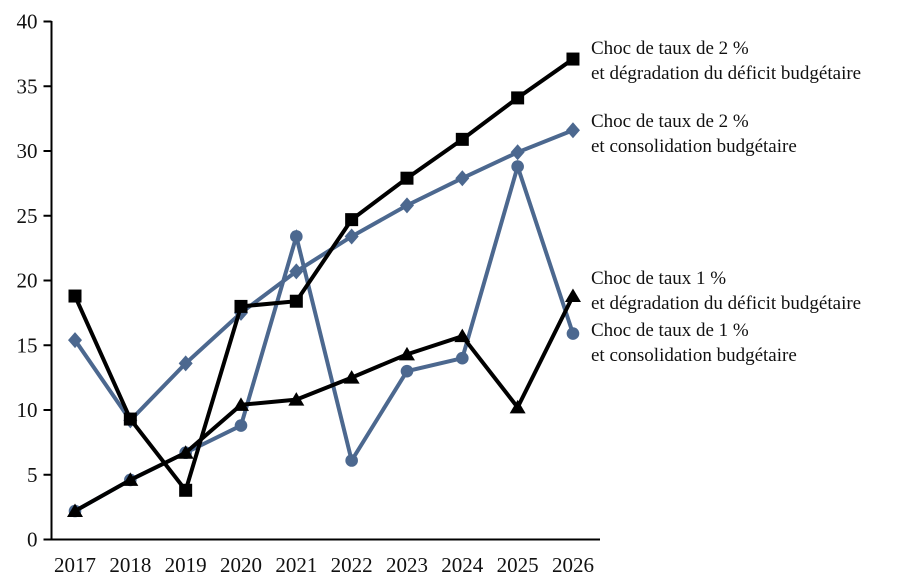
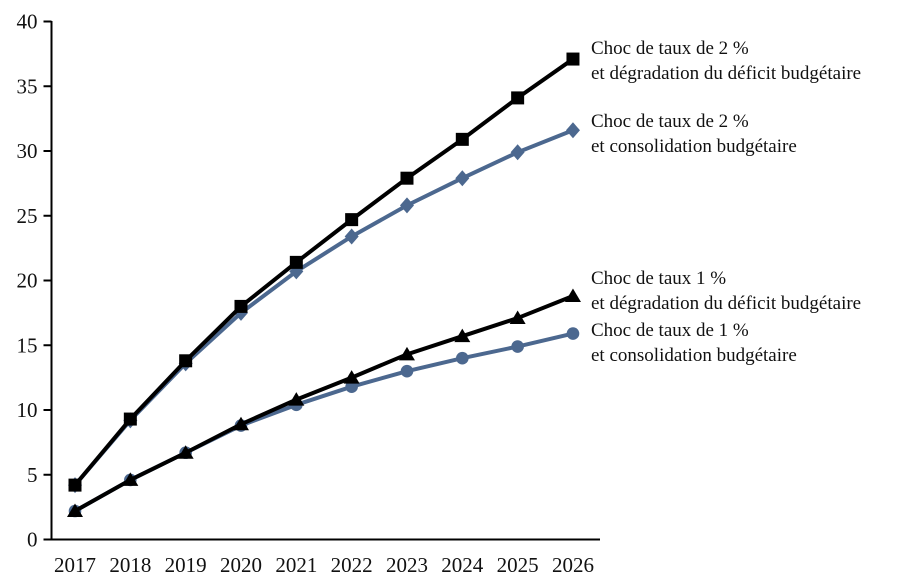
Choc de taux de 2 % et dégradation du déficit budgétaire/2017: 18.8 -> 4.2
Choc de taux de 2 % et consolidation budgétaire/2017: 15.4 -> 4.2
Choc de taux de 2 % et dégradation du déficit budgétaire/2019: 3.8 -> 13.8
Choc de taux 1 % et dégradation du déficit budgétaire/2020: 10.4 -> 8.9
Choc de taux de 2 % et dégradation du déficit budgétaire/2021: 18.4 -> 21.4
Choc de taux de 1 % et consolidation budgétaire/2021: 23.4 -> 10.4
Choc de taux de 1 % et consolidation budgétaire/2022: 6.1 -> 11.8
Choc de taux 1 % et dégradation du déficit budgétaire/2025: 10.2 -> 17.1
Choc de taux de 1 % et consolidation budgétaire/2025: 28.8 -> 14.9
